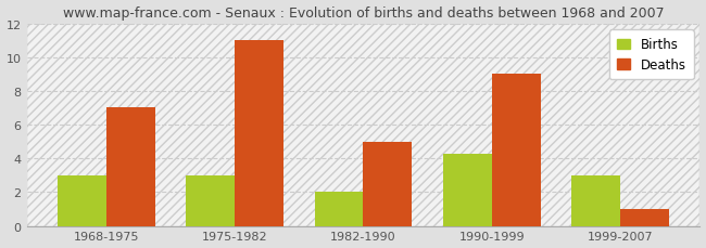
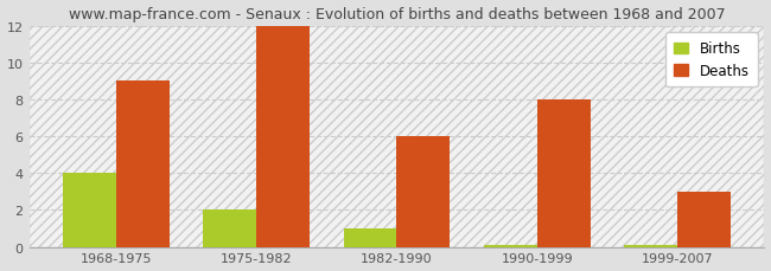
Births/1968-1975: 3.0 -> 4.0
Deaths/1968-1975: 7 -> 9
Births/1975-1982: 3.0 -> 2.0
Deaths/1975-1982: 11 -> 12
Births/1982-1990: 2.0 -> 1.0
Deaths/1982-1990: 5 -> 6
Births/1990-1999: 4.3 -> 0.1
Deaths/1990-1999: 9 -> 8
Births/1999-2007: 3.0 -> 0.1
Deaths/1999-2007: 1 -> 3
